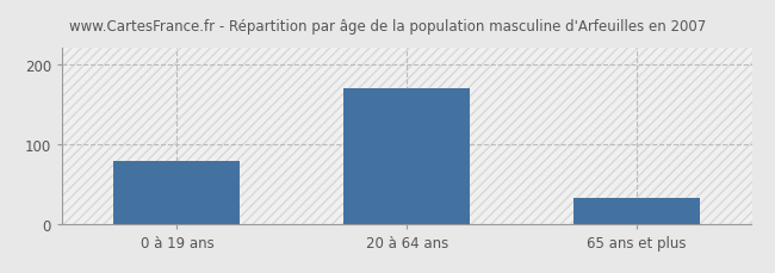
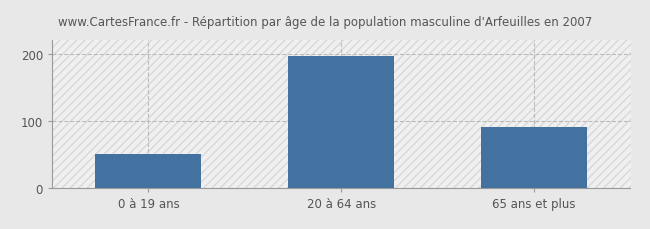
0 à 19 ans: 78 -> 50
20 à 64 ans: 170 -> 197
65 ans et plus: 32 -> 91
